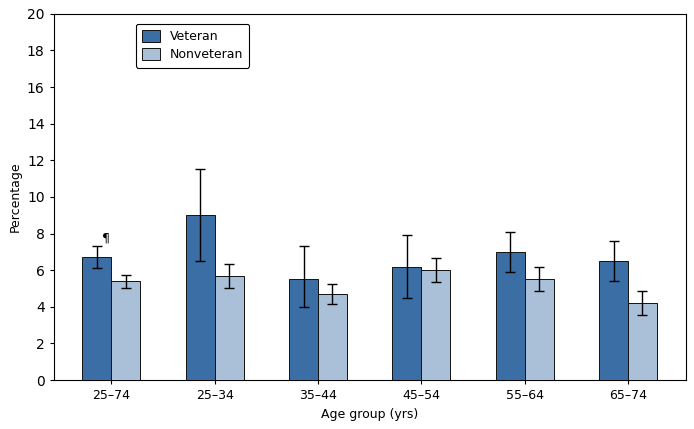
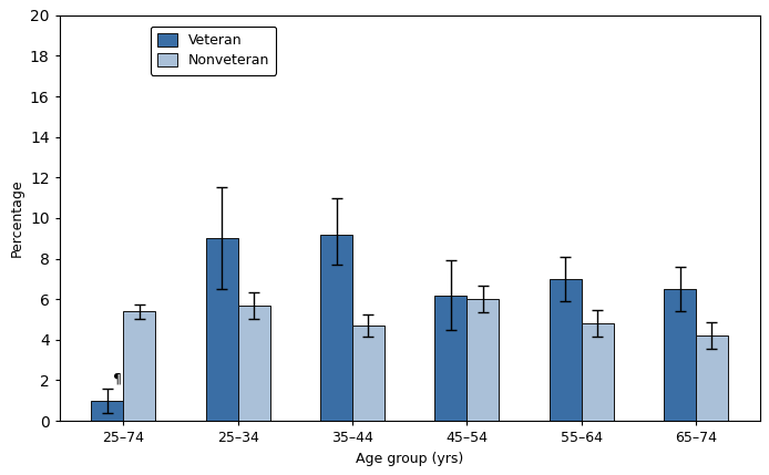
Veteran/25–74: 6.7 -> 1.0
Veteran/35–44: 5.5 -> 9.2
Nonveteran/55–64: 5.5 -> 4.8
